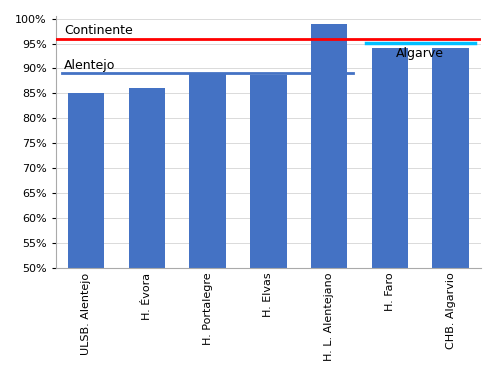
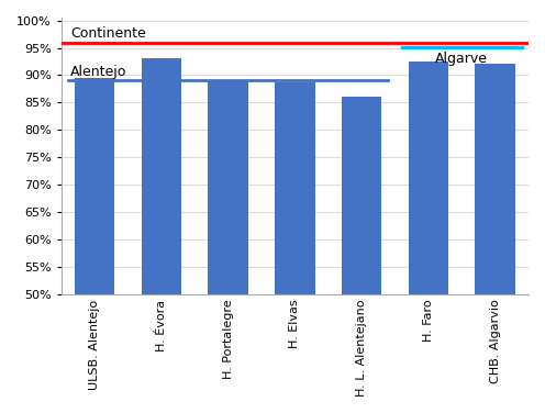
ULSB. Alentejo: 85.0% -> 89.5%
H. Évora: 86.0% -> 93.0%
H. L. Alentejano: 99.0% -> 86.0%
H. Faro: 94.2% -> 92.5%
CHB. Algarvio: 94.2% -> 92.0%
